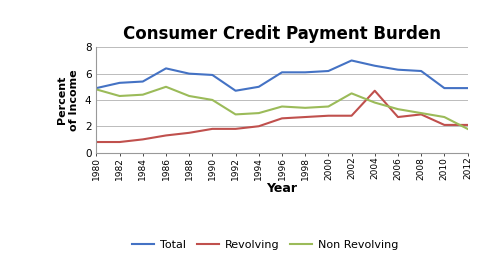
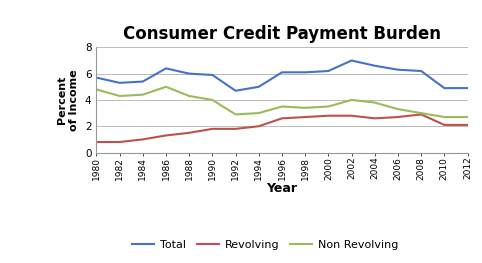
Total/1980: 4.9 -> 5.7
Non Revolving/2002: 4.5 -> 4.0
Revolving/2004: 4.7 -> 2.6
Non Revolving/2012: 1.8 -> 2.7
